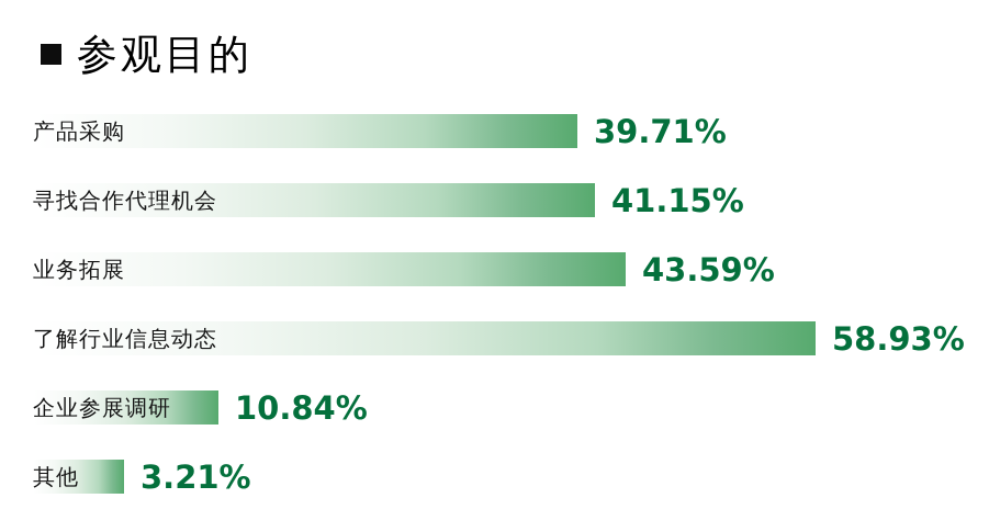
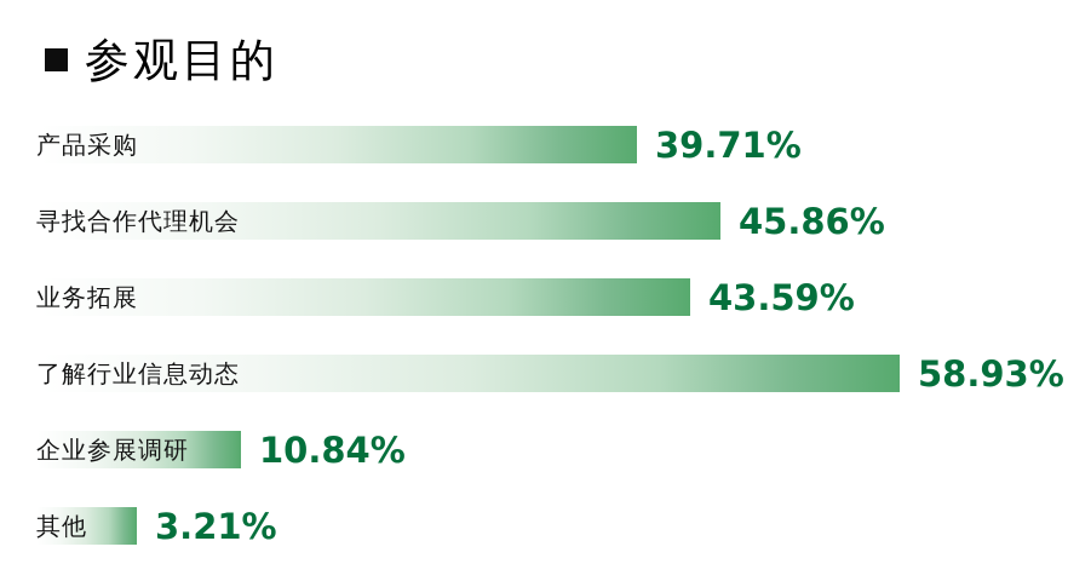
寻找合作代理机会: 41.15% -> 45.86%
